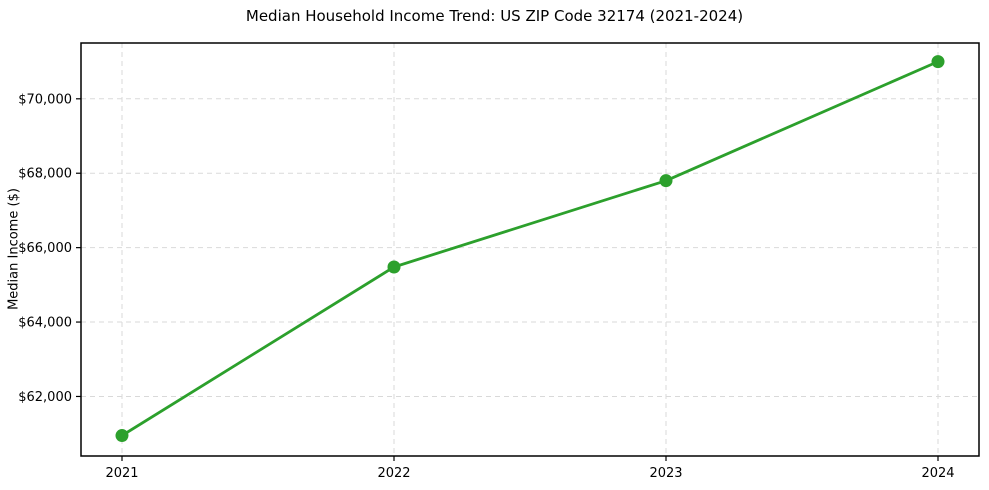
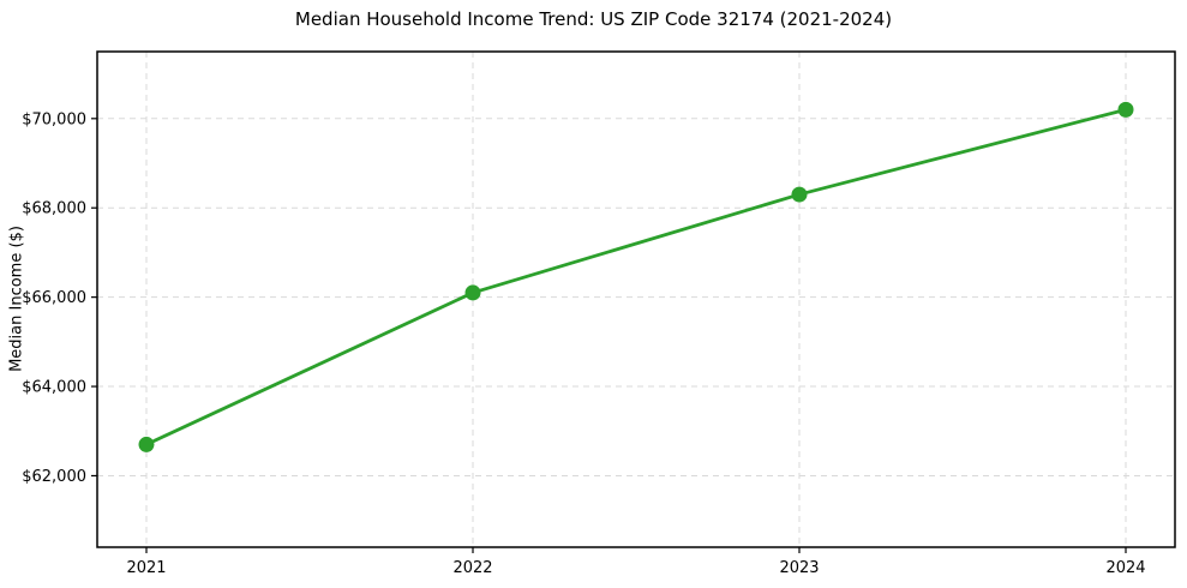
2021: $61000 -> $62700
2022: $65500 -> $66100
2023: $67800 -> $68300
2024: $71000 -> $70200
